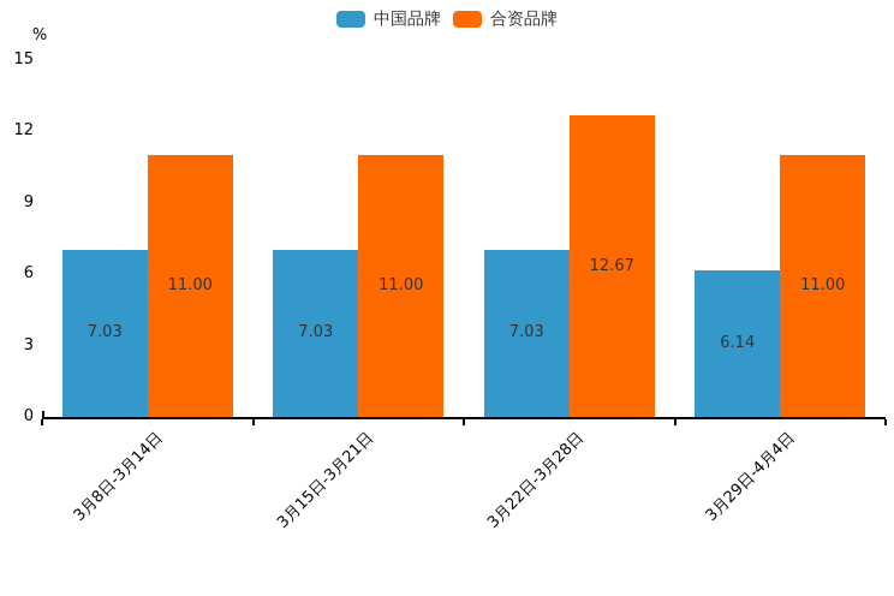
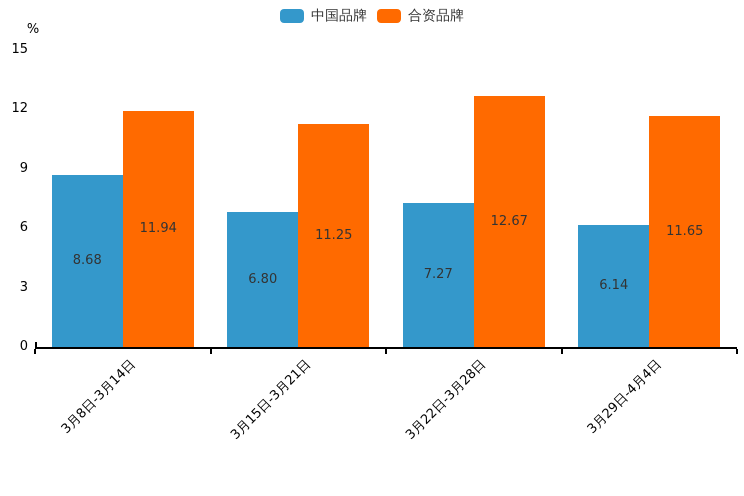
中国品牌/3月8日-3月14日: 7.03 -> 8.68
合资品牌/3月8日-3月14日: 11.00 -> 11.94
中国品牌/3月15日-3月21日: 7.03 -> 6.80
合资品牌/3月15日-3月21日: 11.00 -> 11.25
中国品牌/3月22日-3月28日: 7.03 -> 7.27
合资品牌/3月29日-4月4日: 11.00 -> 11.65
